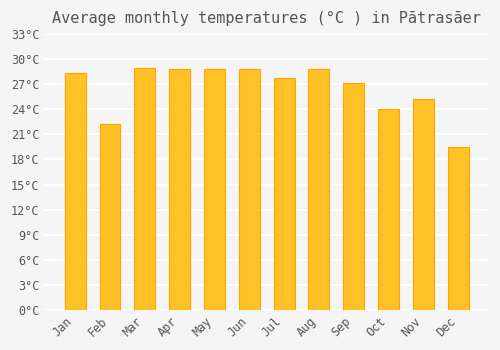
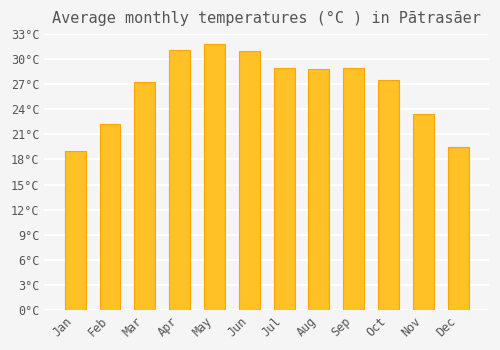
Jan: 28.4°C -> 19.0°C
Mar: 29.0°C -> 27.3°C
Apr: 28.8°C -> 31.1°C
May: 28.8°C -> 31.8°C
Jun: 28.8°C -> 31.0°C
Jul: 27.8°C -> 29.0°C
Sep: 27.2°C -> 29.0°C
Oct: 24.0°C -> 27.5°C
Nov: 25.2°C -> 23.5°C
